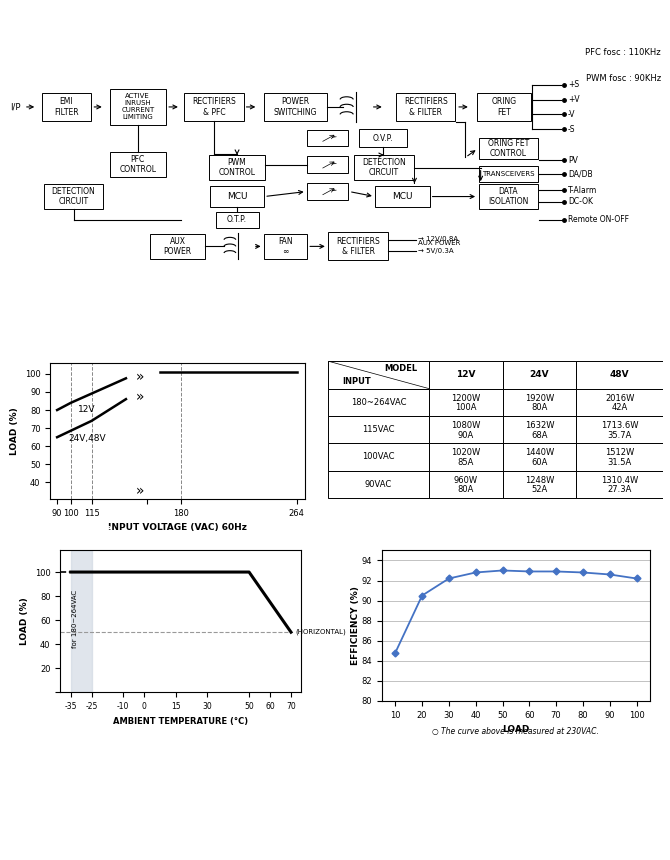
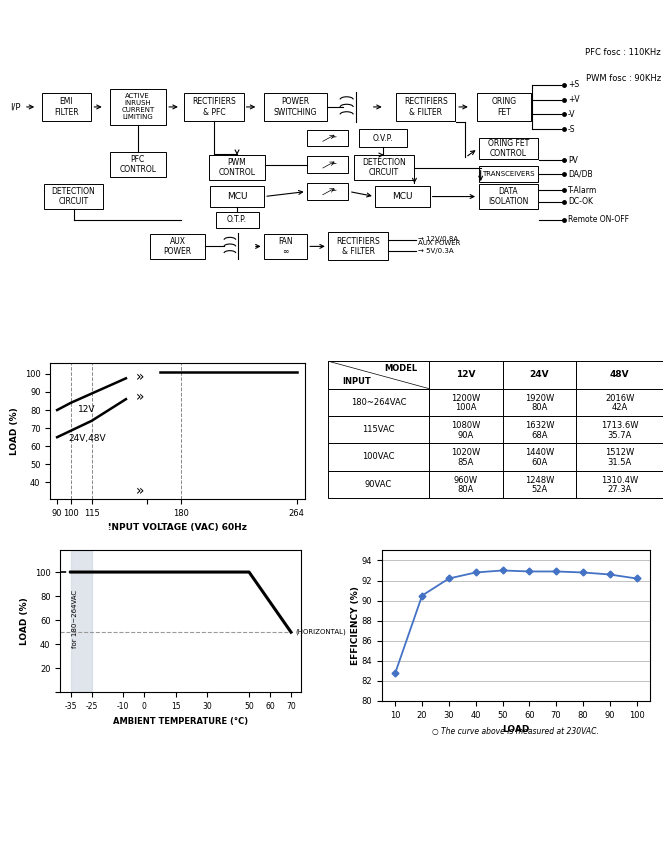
10: 84.8 -> 82.8
